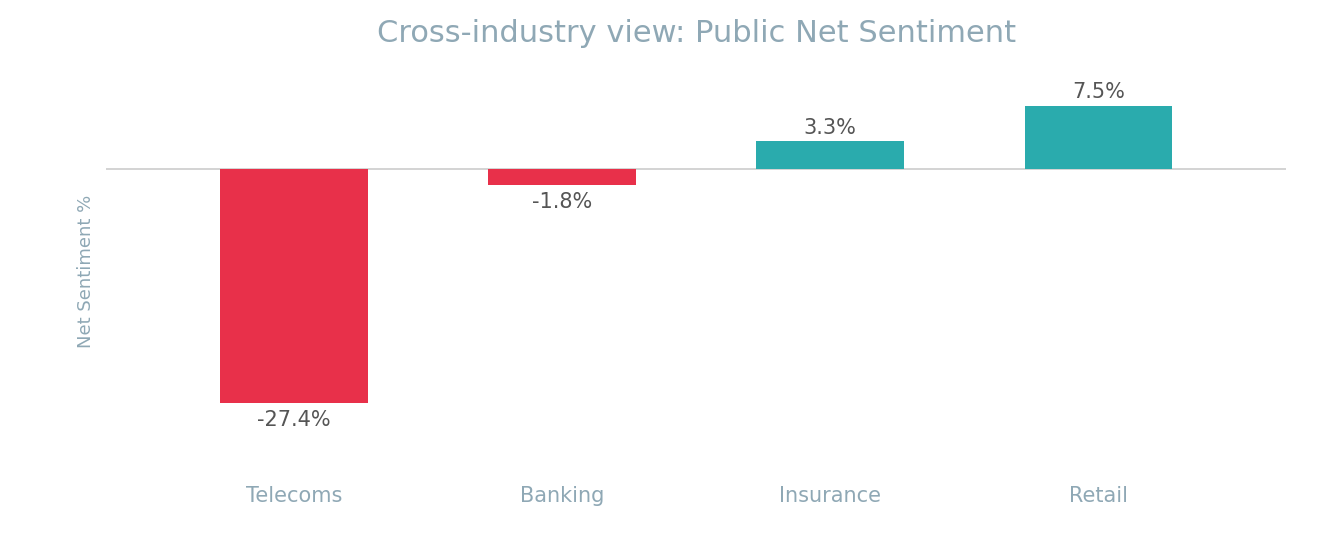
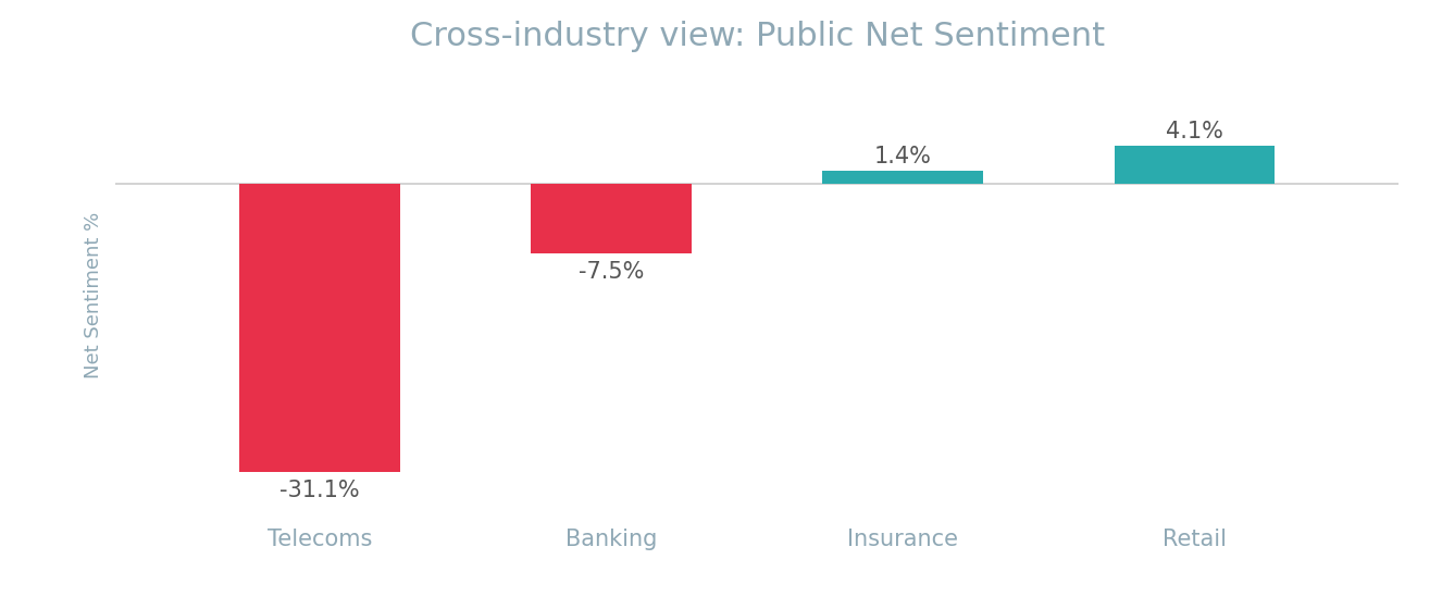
Telecoms: -27.4% -> -31.1%
Banking: -1.8% -> -7.5%
Insurance: 3.3% -> 1.4%
Retail: 7.5% -> 4.1%
